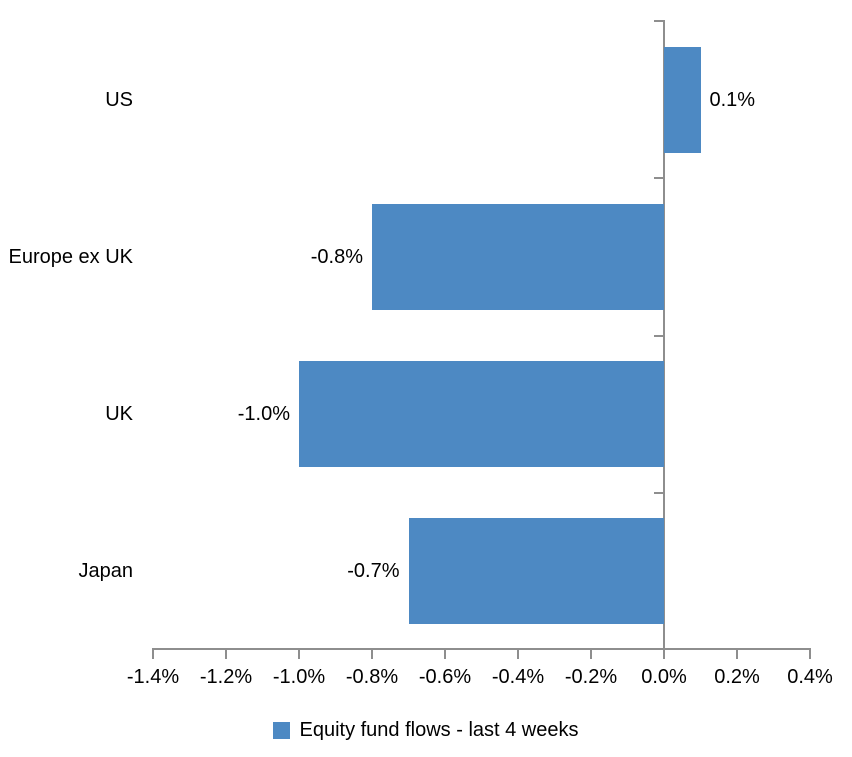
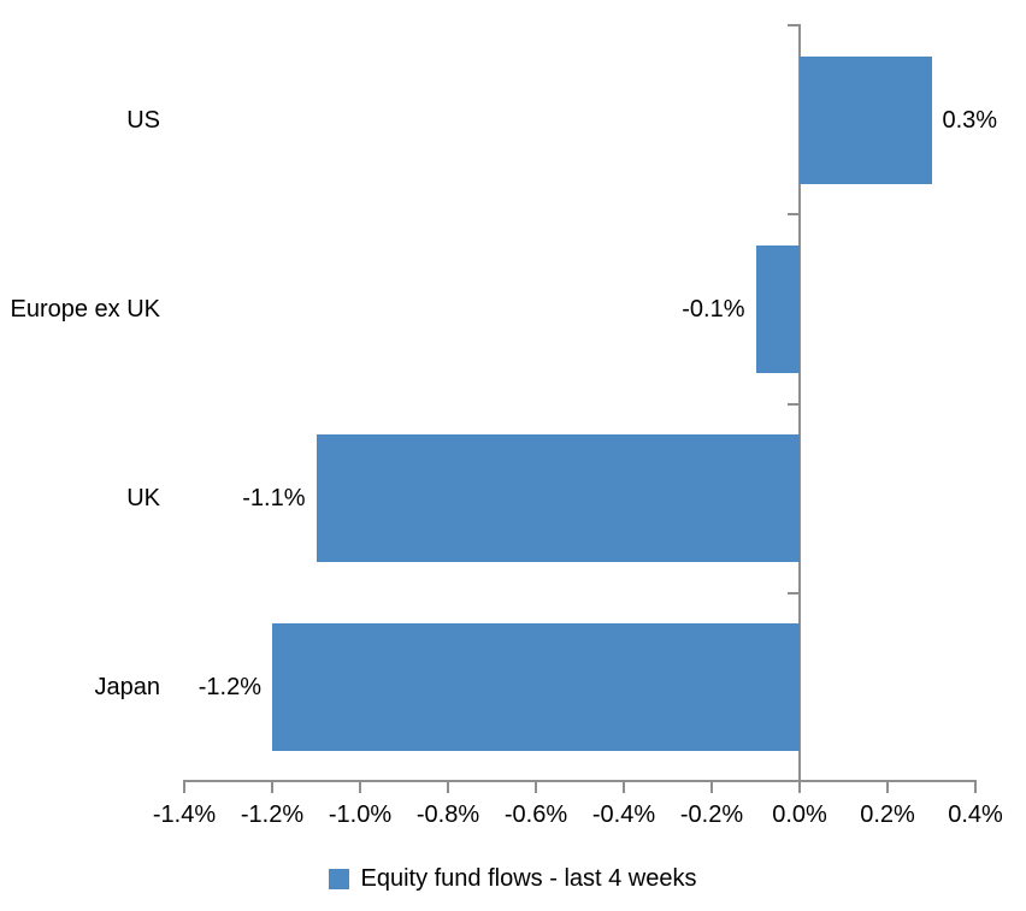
US: 0.1% -> 0.3%
Europe ex UK: -0.8% -> -0.1%
UK: -1.0% -> -1.1%
Japan: -0.7% -> -1.2%
